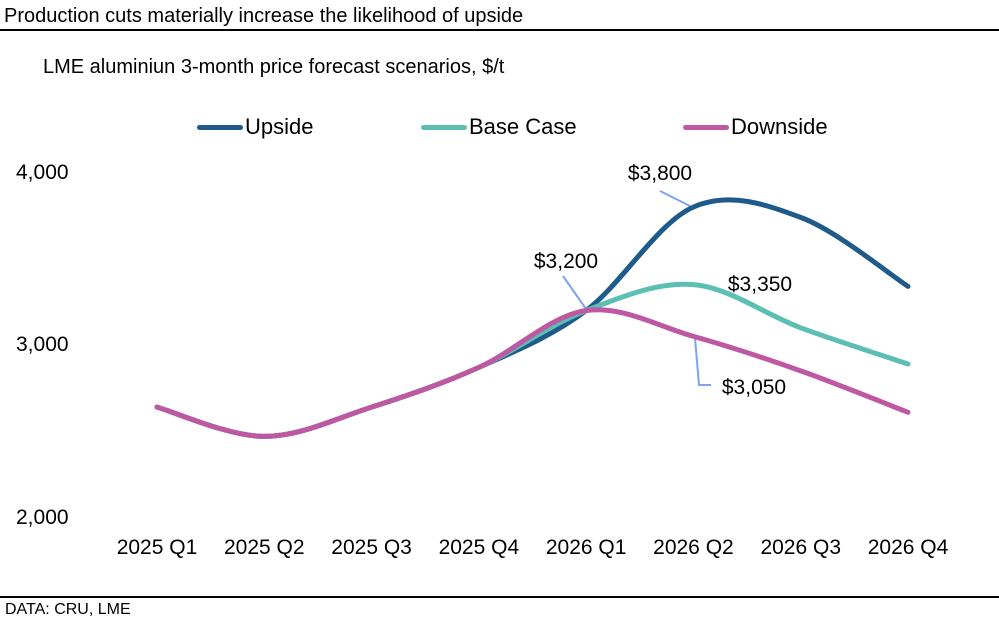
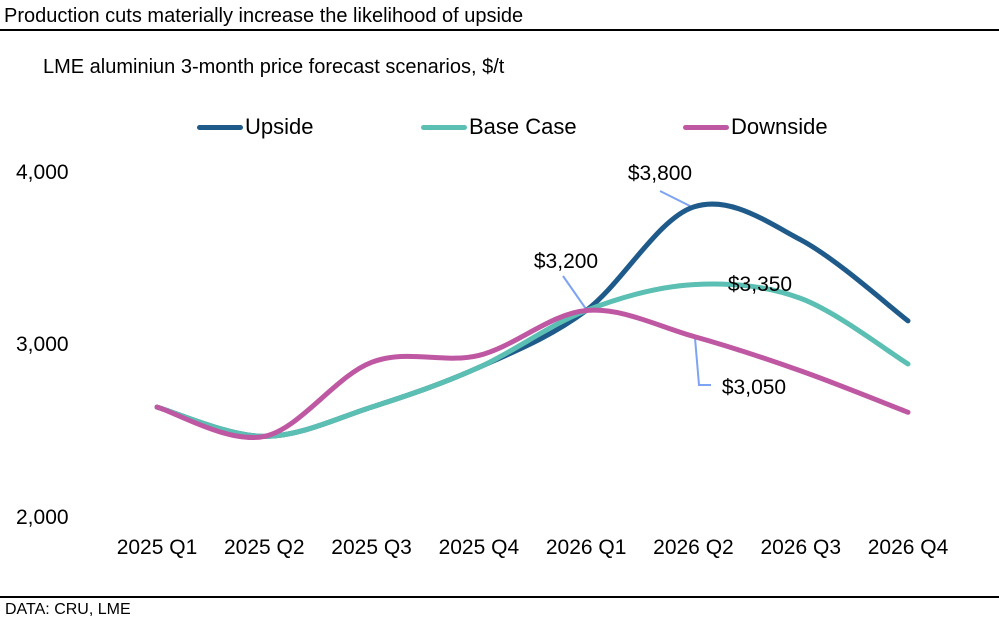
Downside/2025 Q3: 2640 -> 2900
Downside/2025 Q4: 2870 -> 2940
Upside/2026 Q3: 3740 -> 3610
Base Case/2026 Q3: 3100 -> 3270
Upside/2026 Q4: 3340 -> 3140
